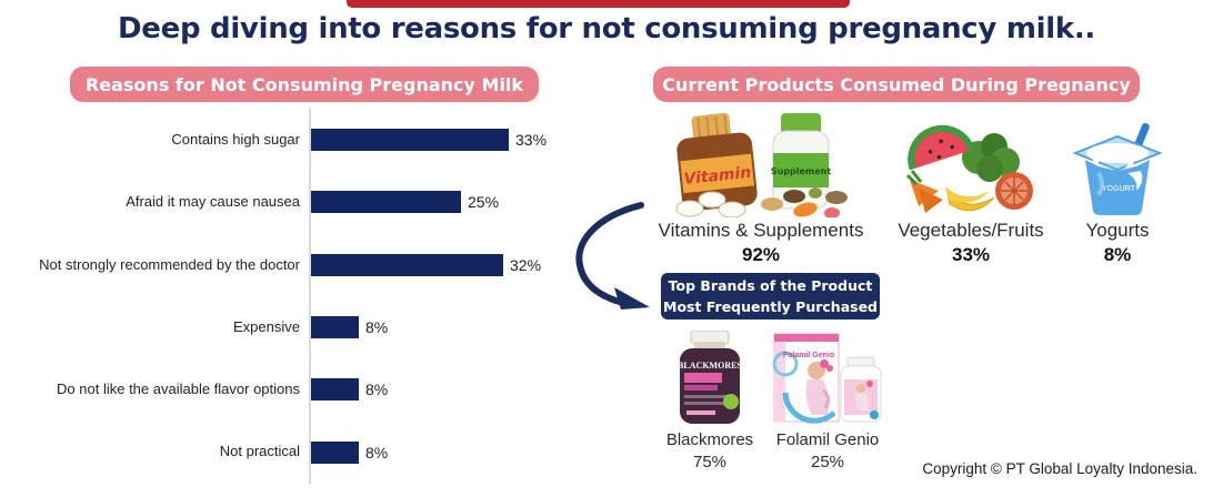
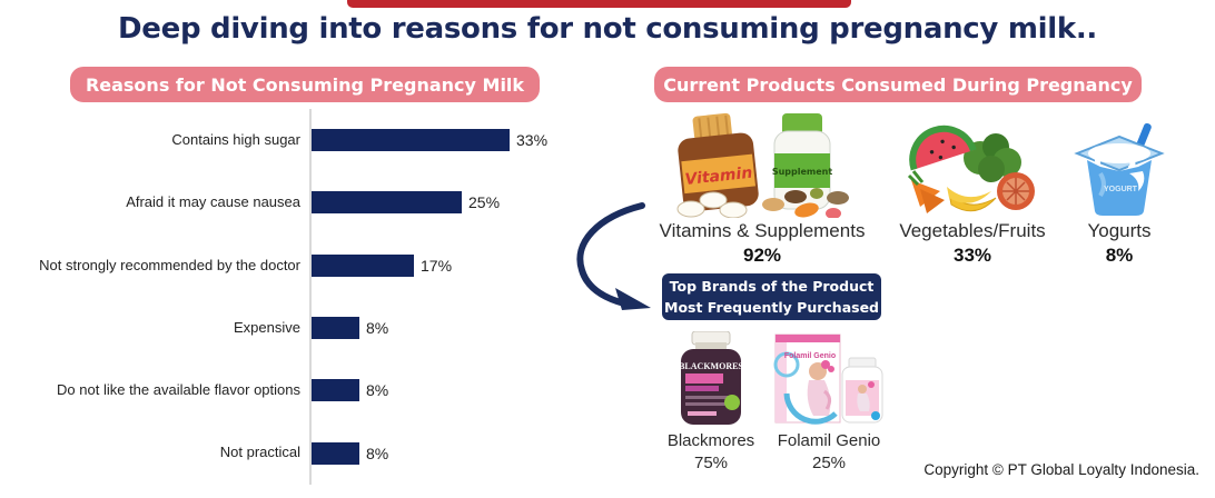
Not strongly recommended by the doctor: 32% -> 17%
